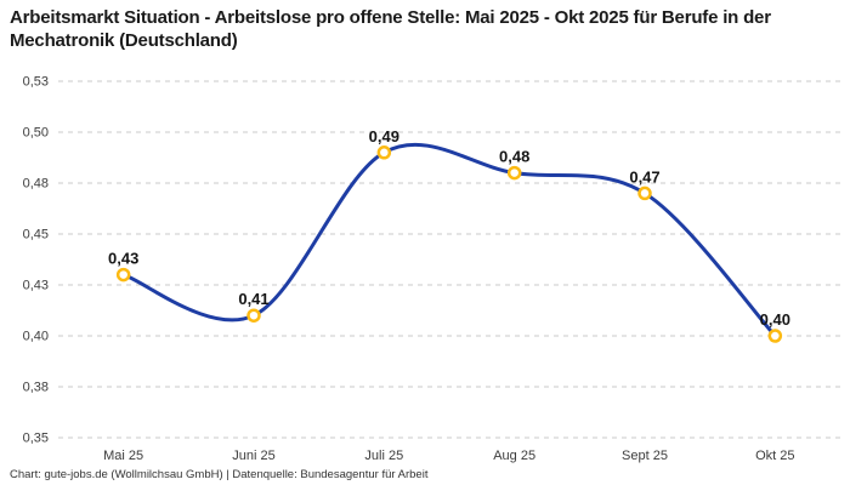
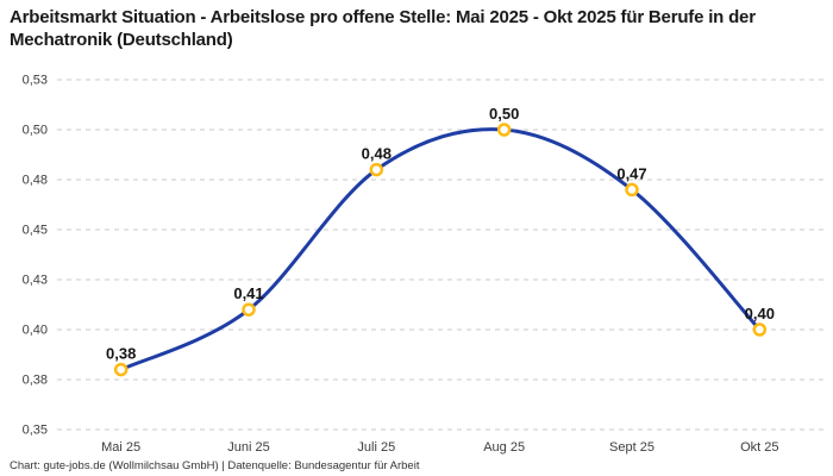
Mai 25: 0,43 -> 0,38
Juli 25: 0,49 -> 0,48
Aug 25: 0,48 -> 0,50
